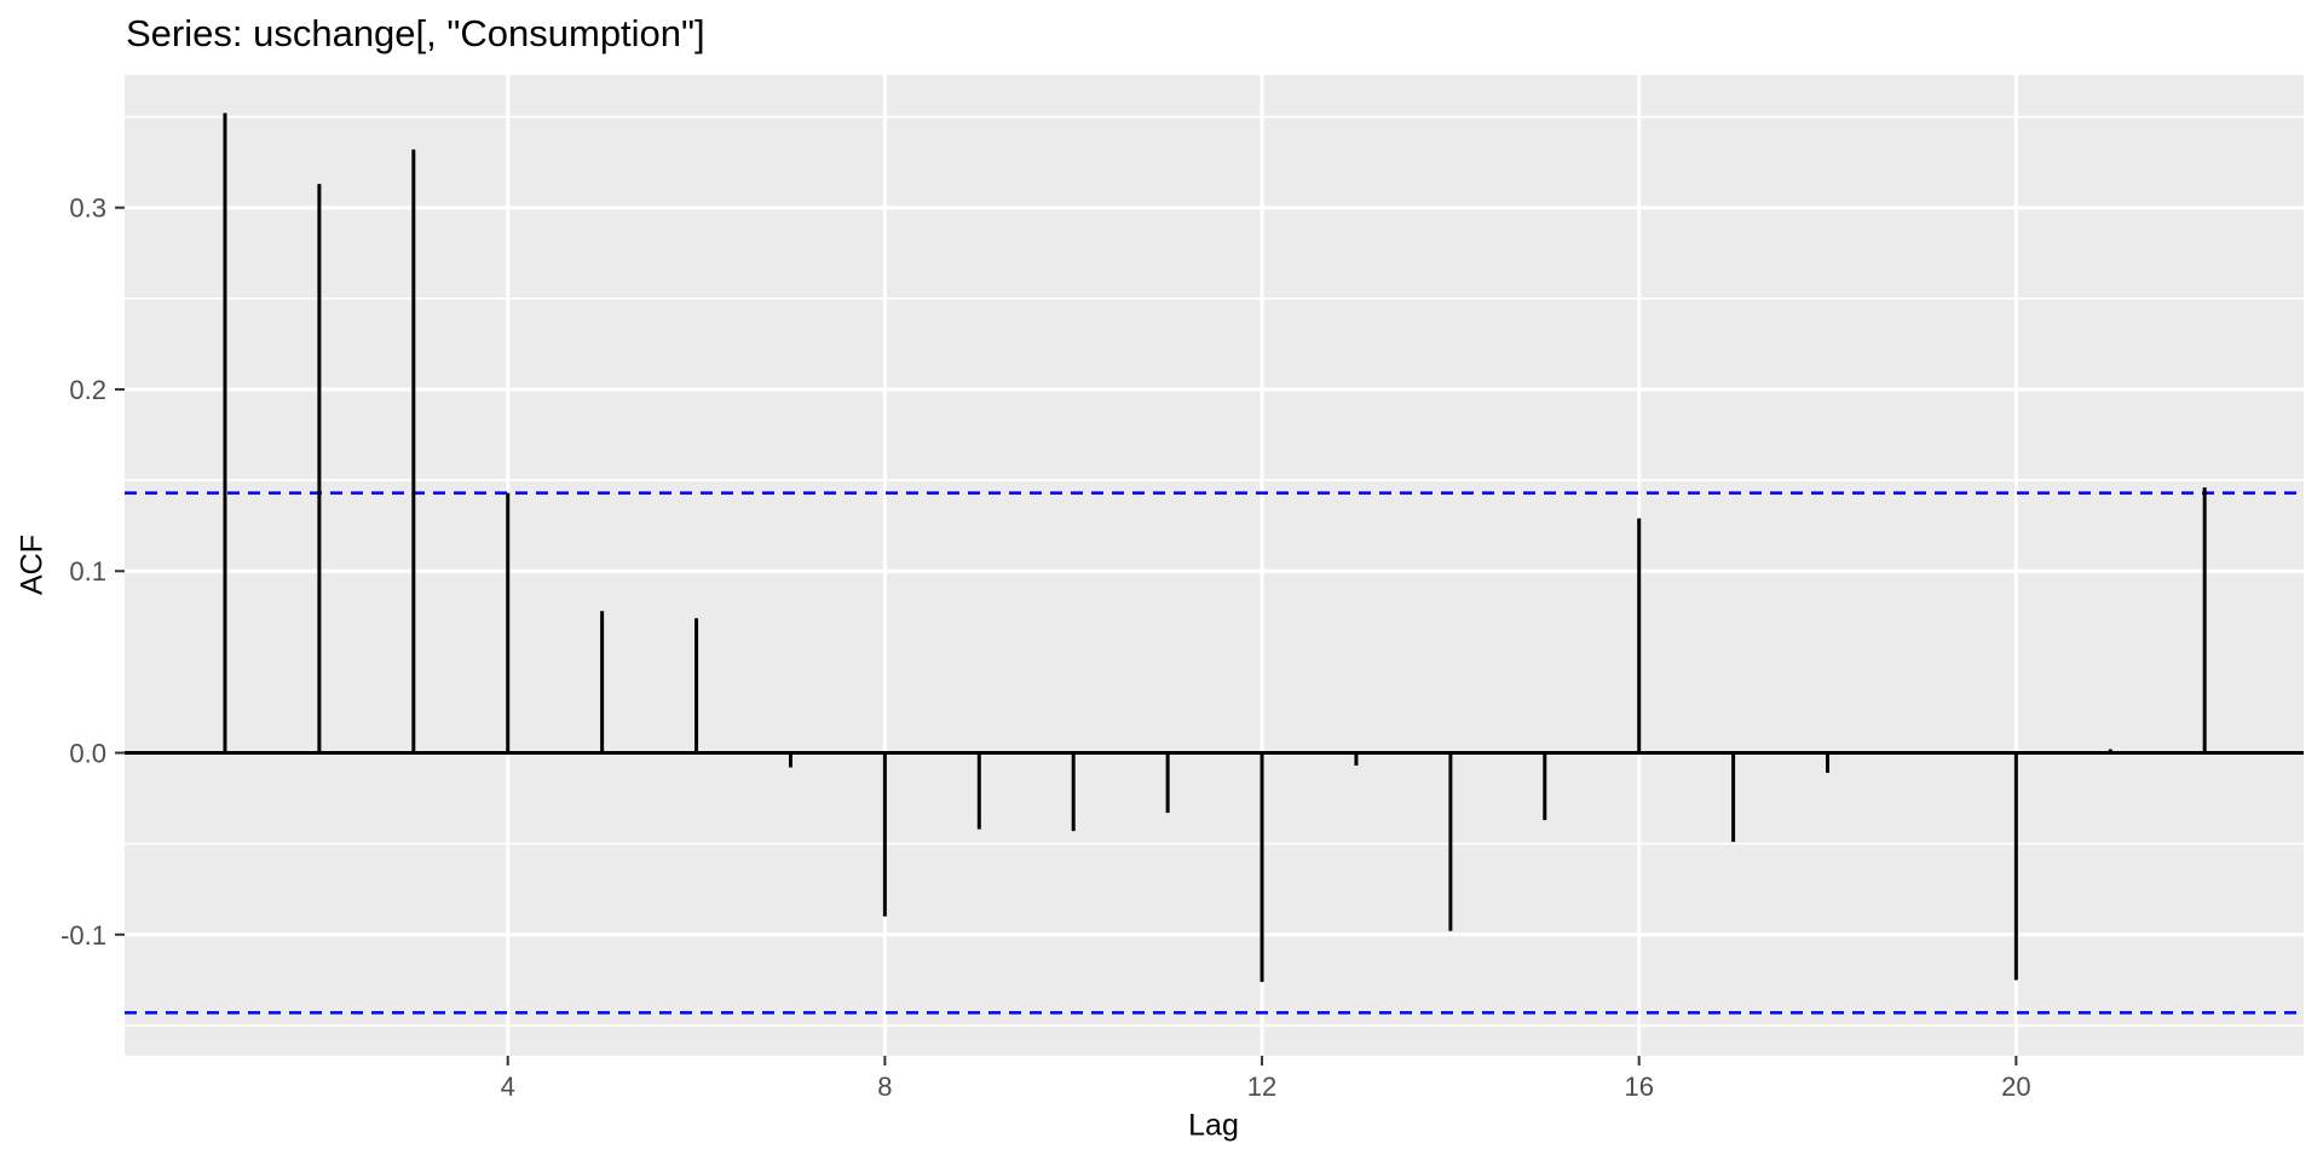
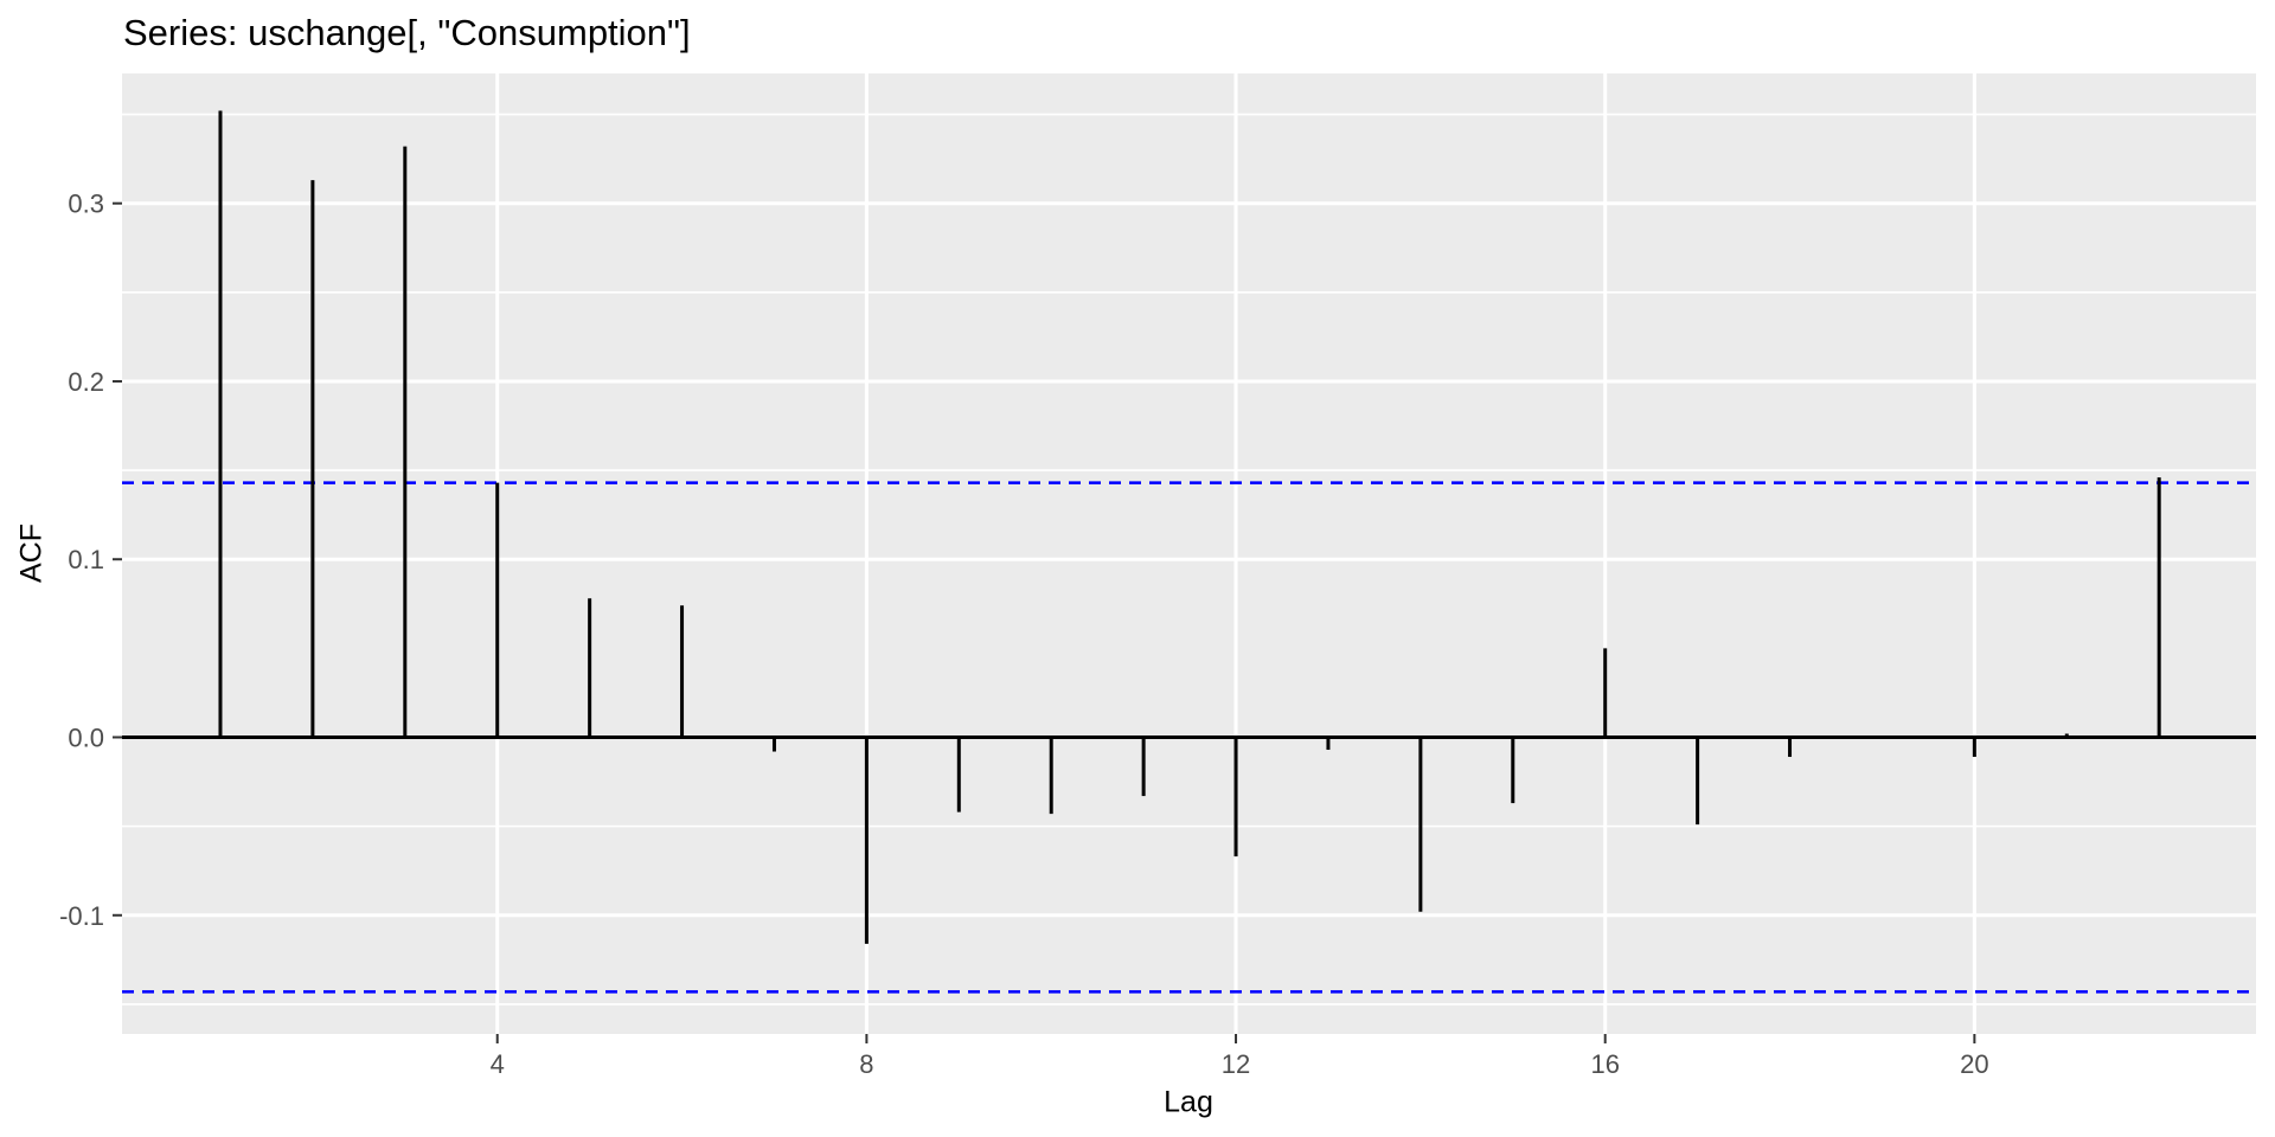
8: -0.090 -> -0.116
12: -0.126 -> -0.067
16: 0.129 -> 0.050
20: -0.125 -> -0.011
